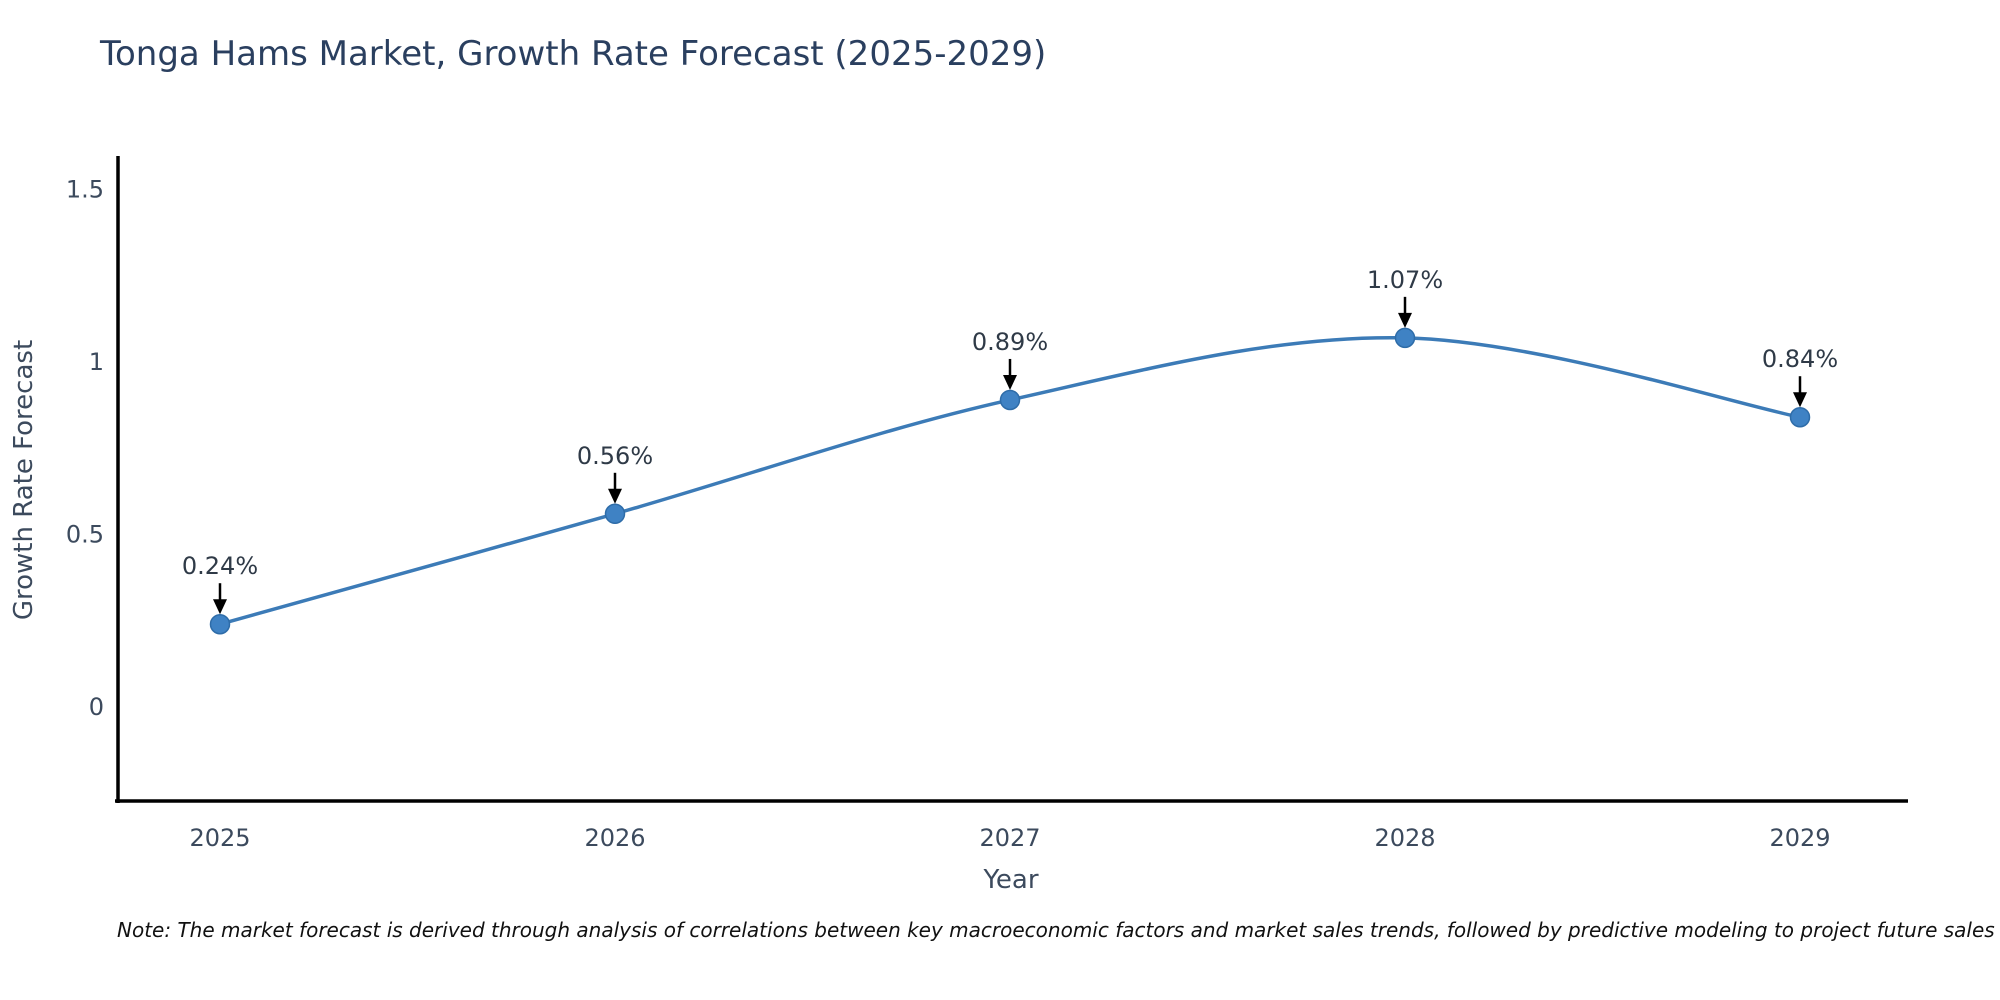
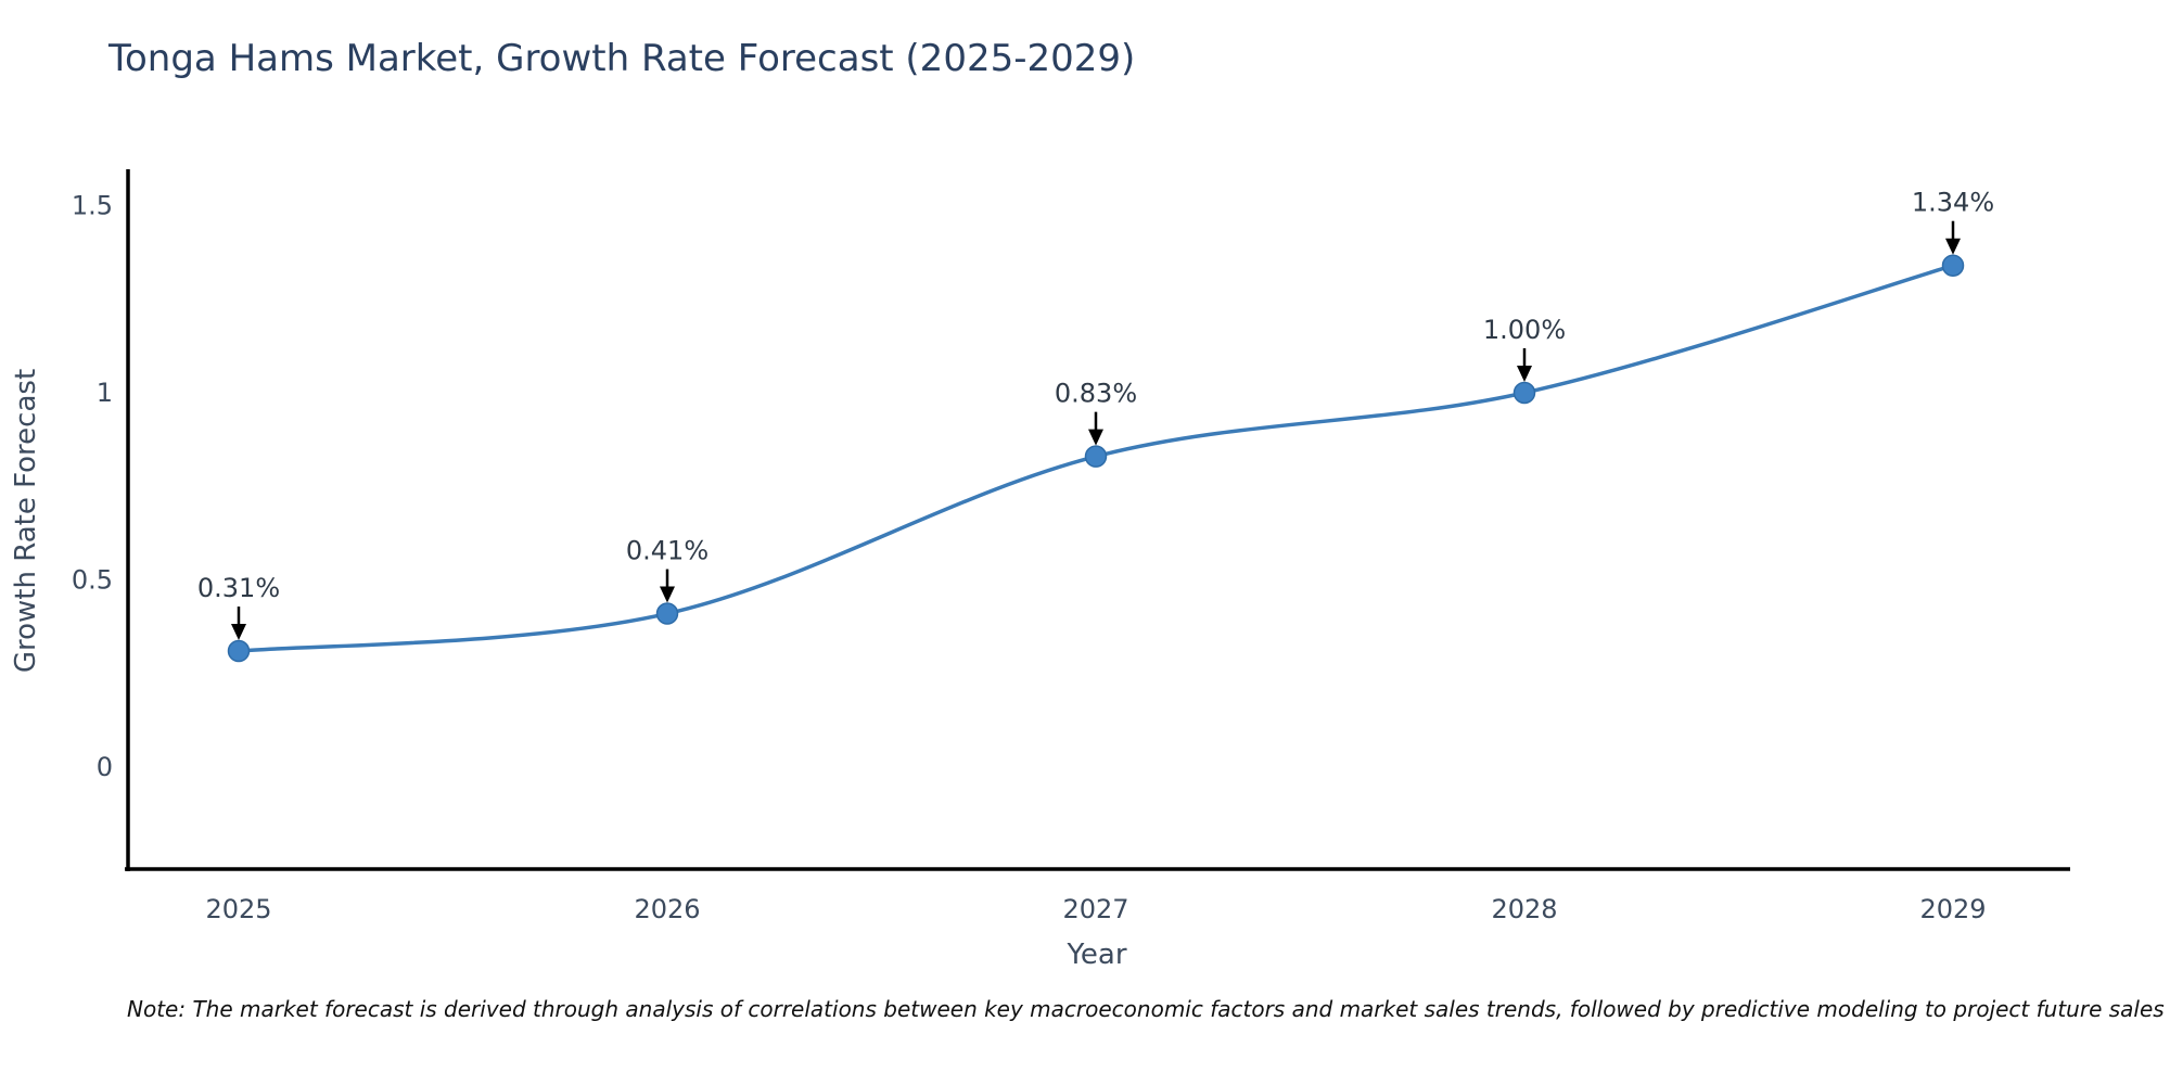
2025: 0.24% -> 0.31%
2026: 0.56% -> 0.41%
2027: 0.89% -> 0.83%
2028: 1.07% -> 1.00%
2029: 0.84% -> 1.34%
